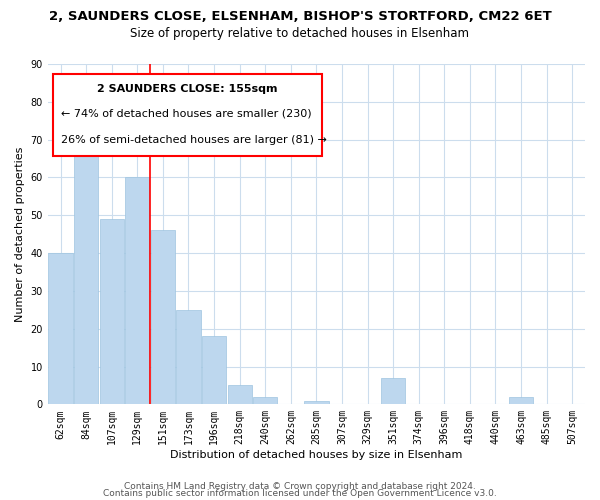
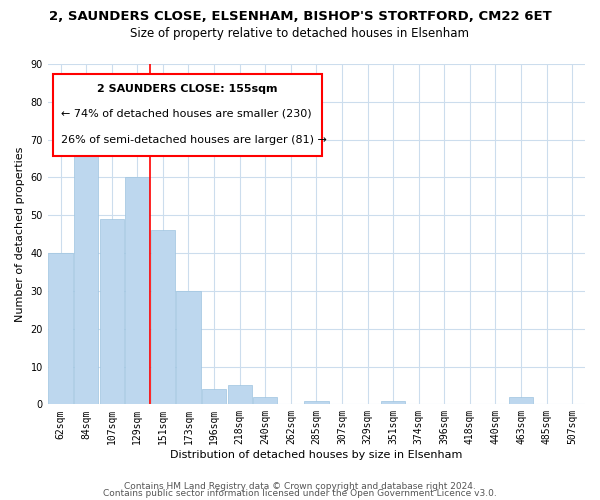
173sqm: 25 -> 30
196sqm: 18 -> 4
351sqm: 7 -> 1
